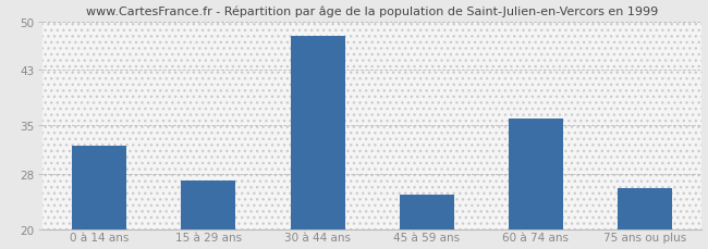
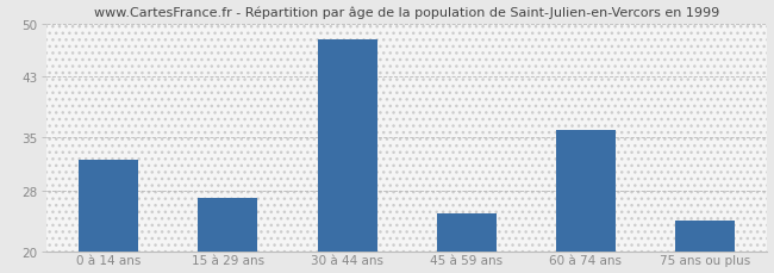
75 ans ou plus: 26 -> 24
